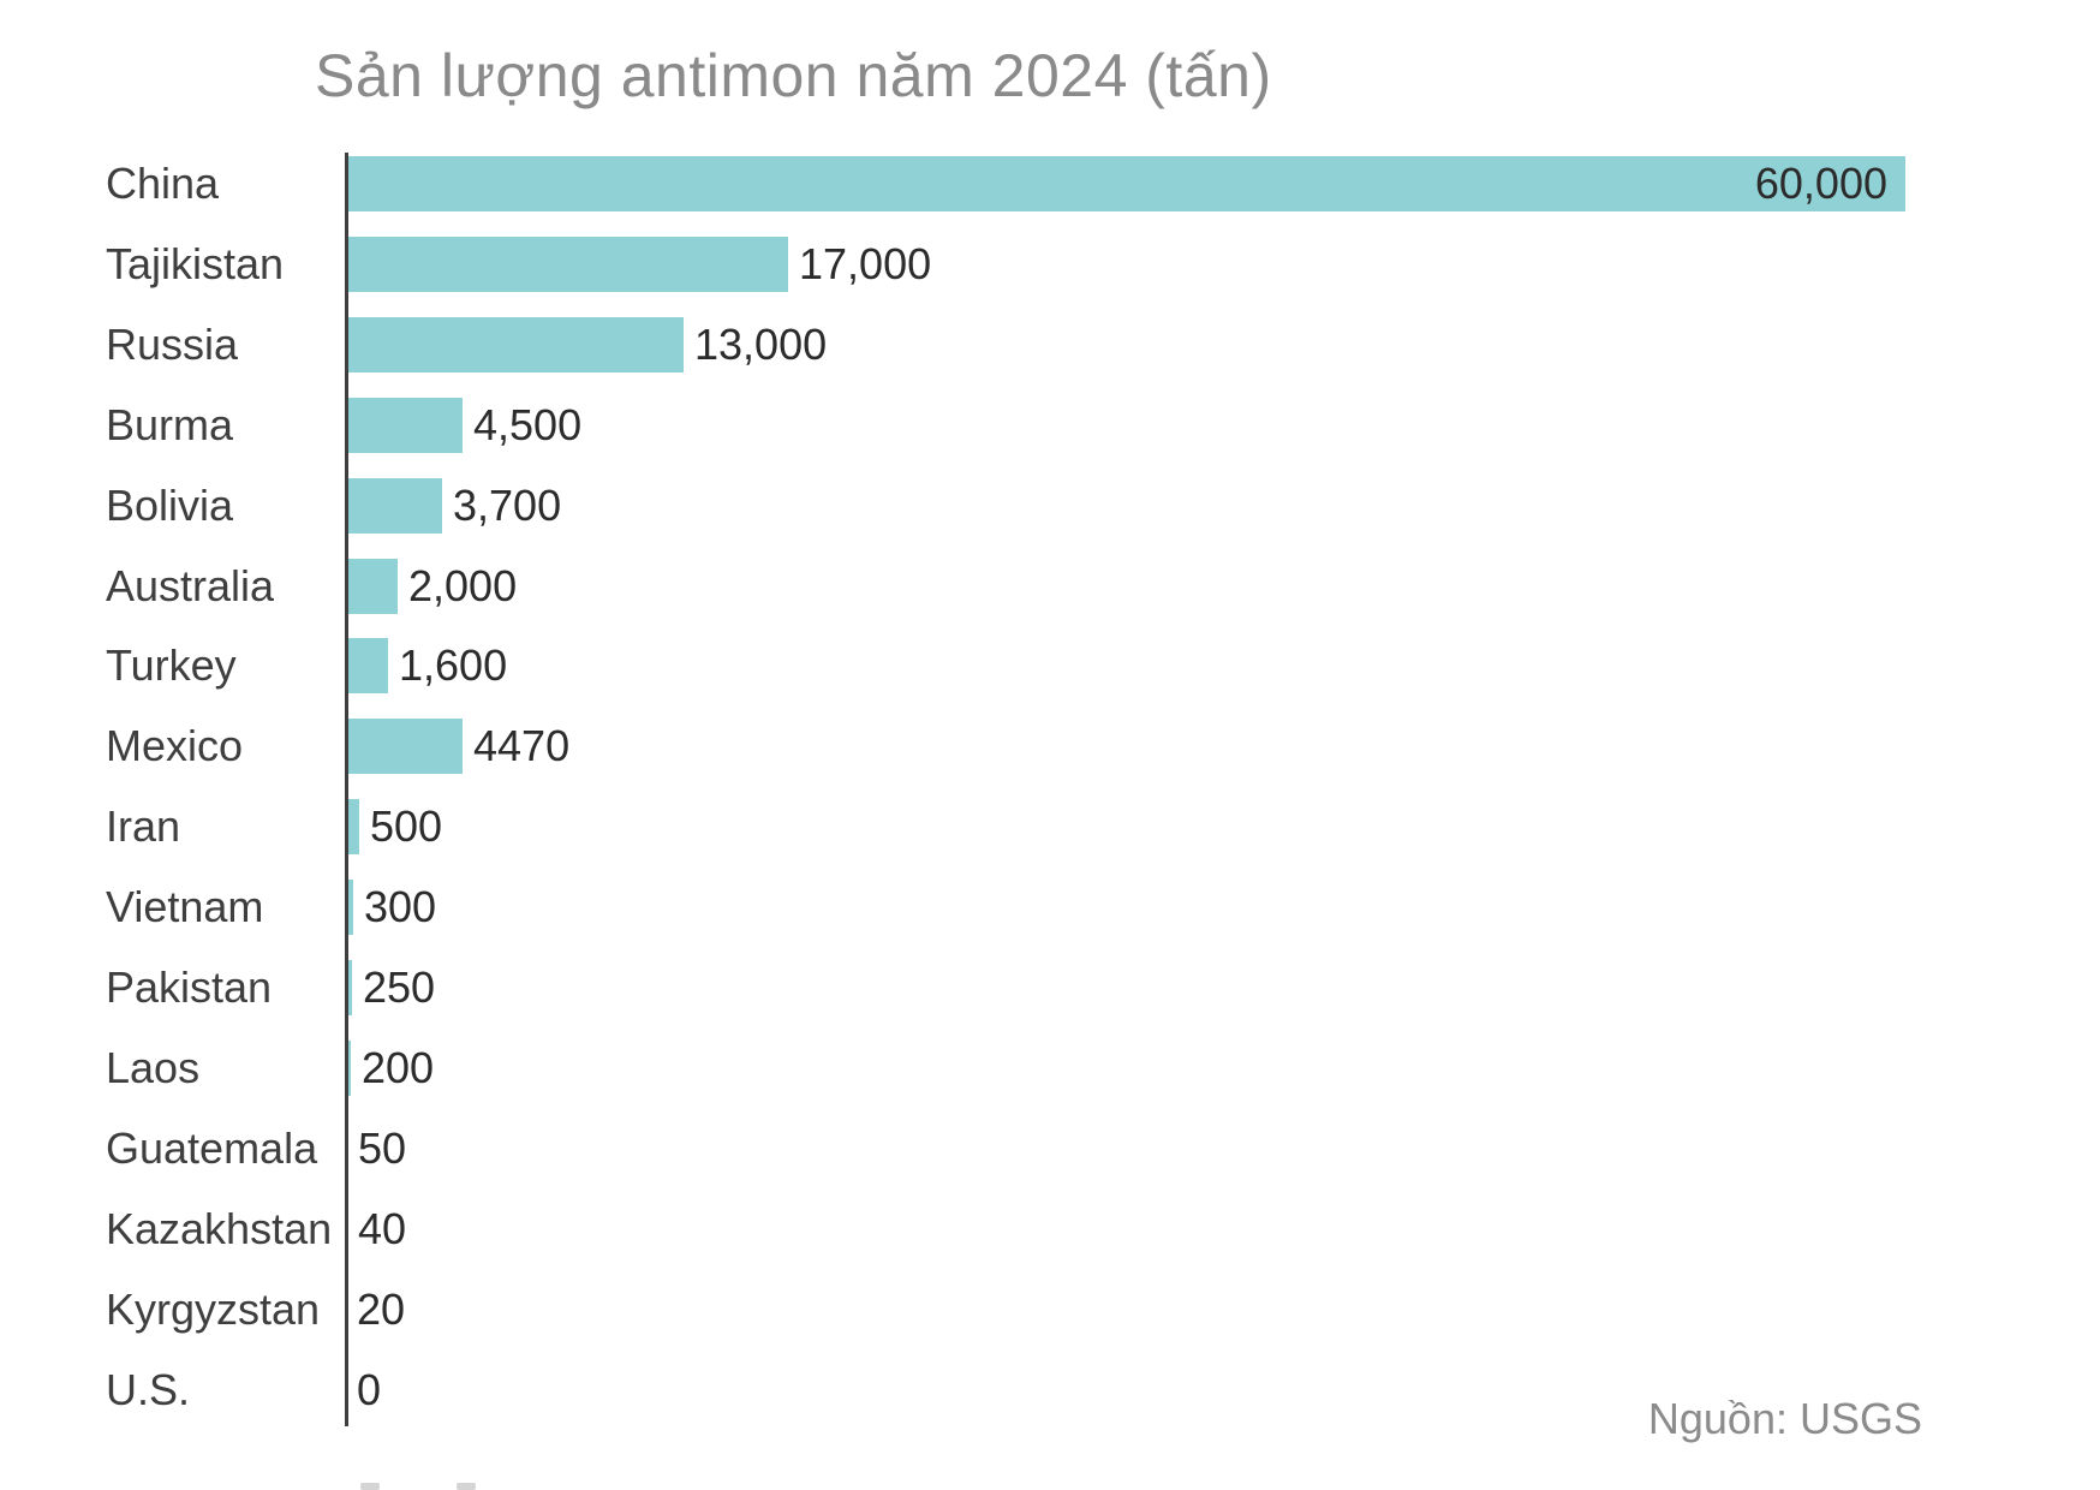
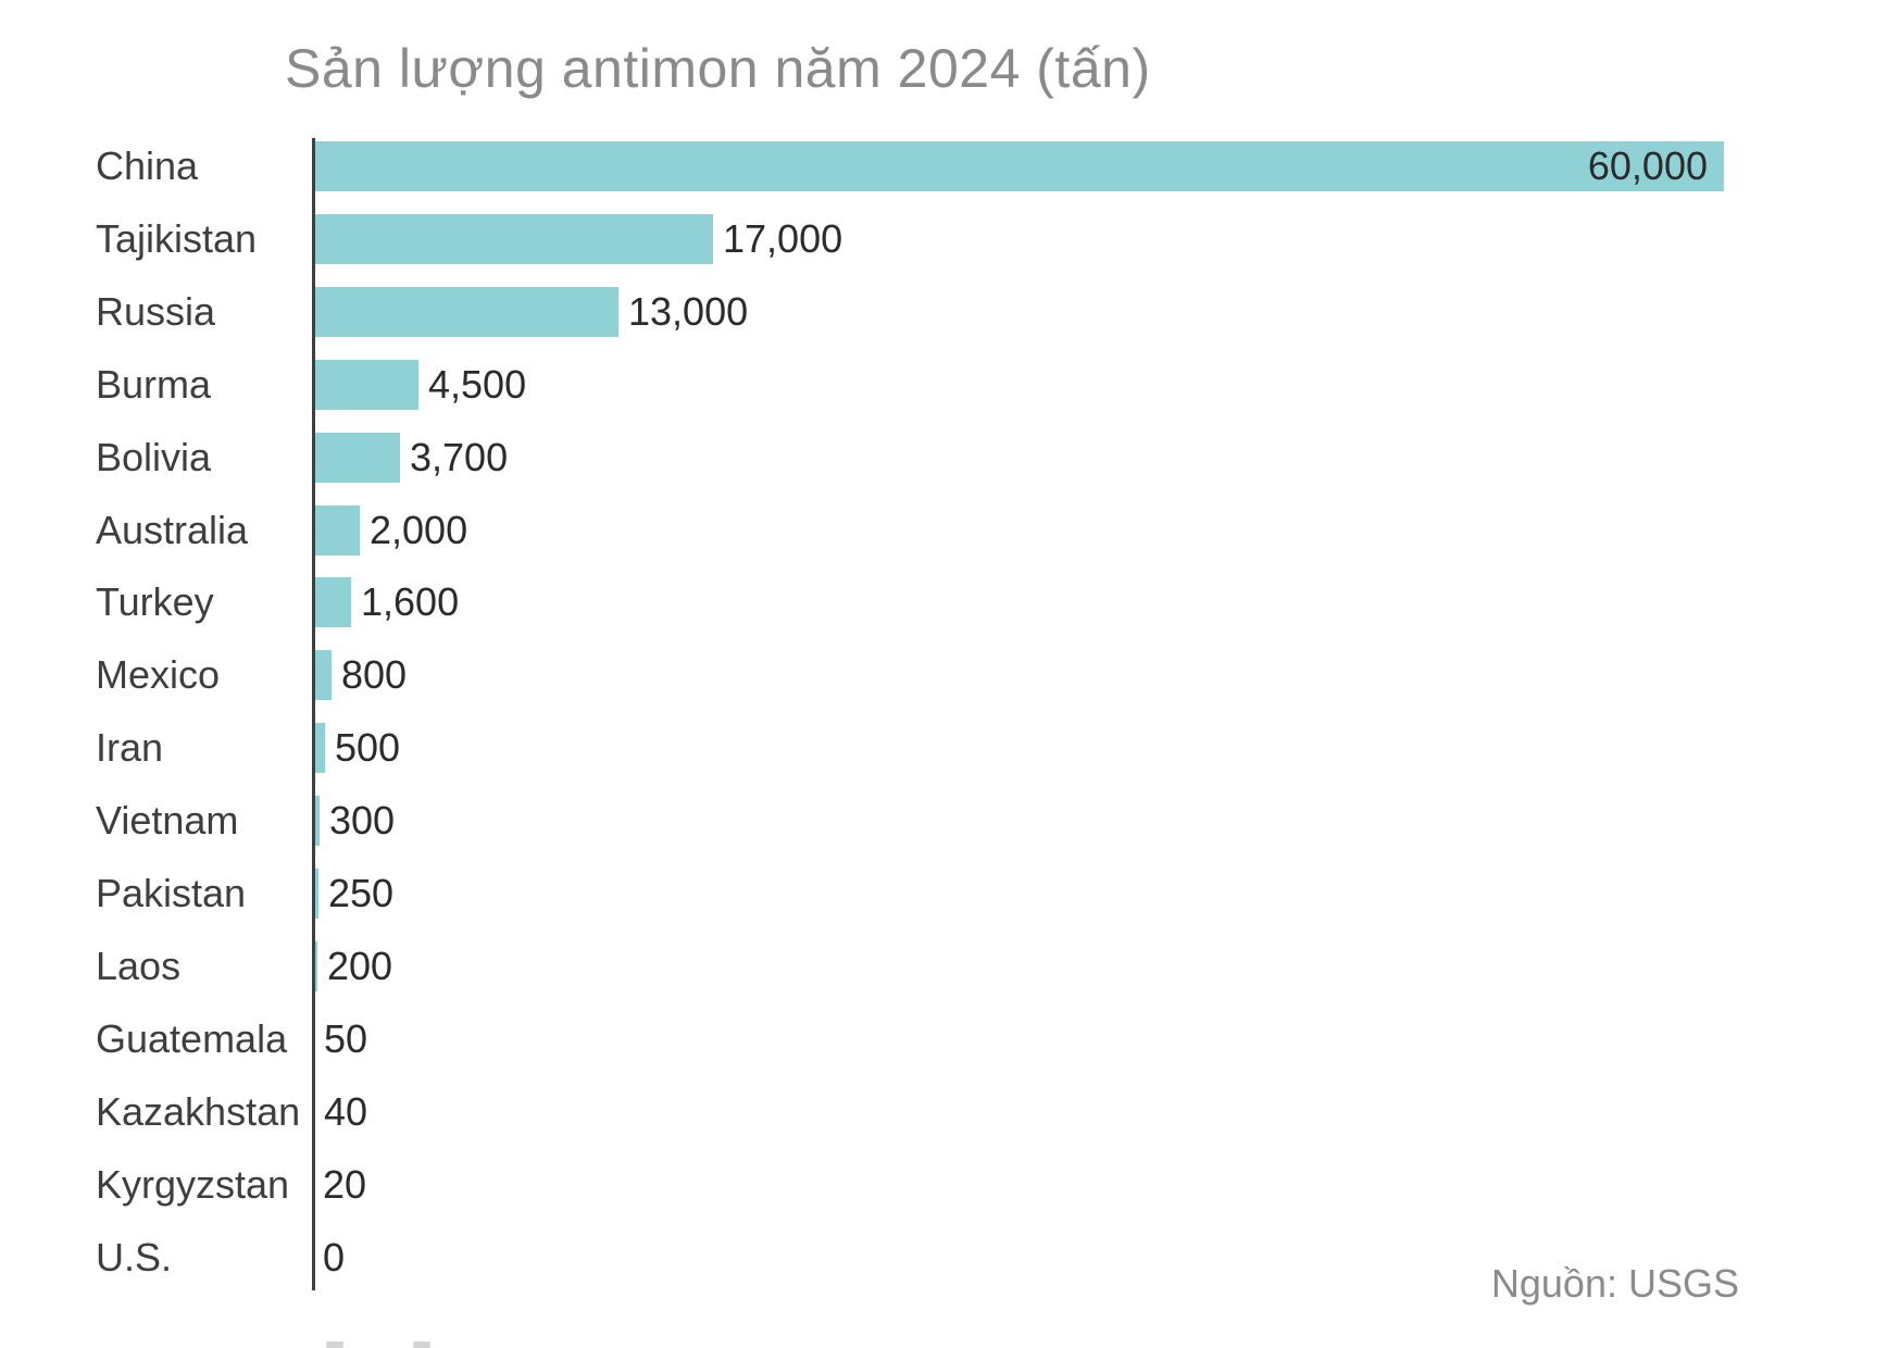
Mexico: 4470 -> 800
